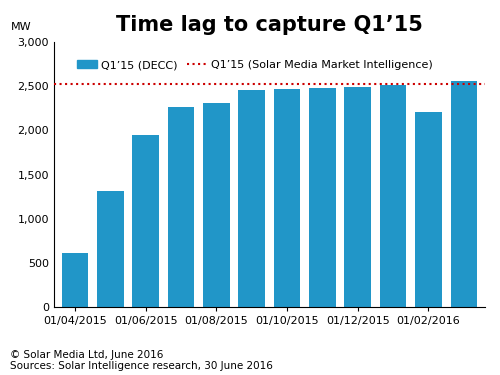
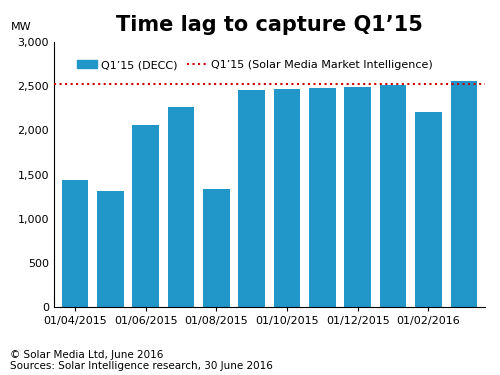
01/04/2015: 620 -> 1,440
01/06/2015: 1,950 -> 2,060
01/08/2015: 2,310 -> 1,340
